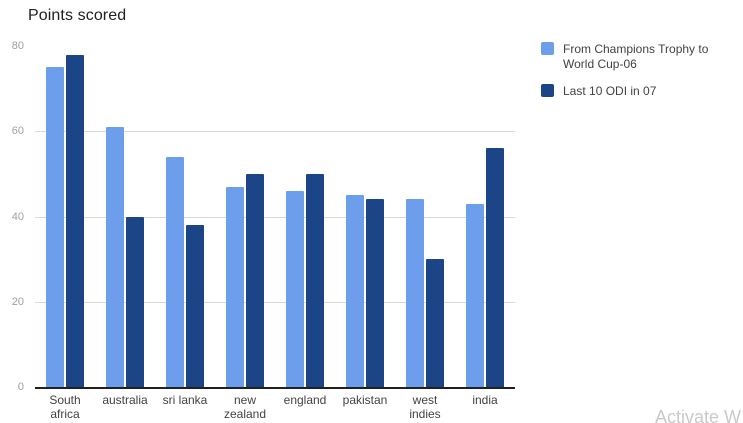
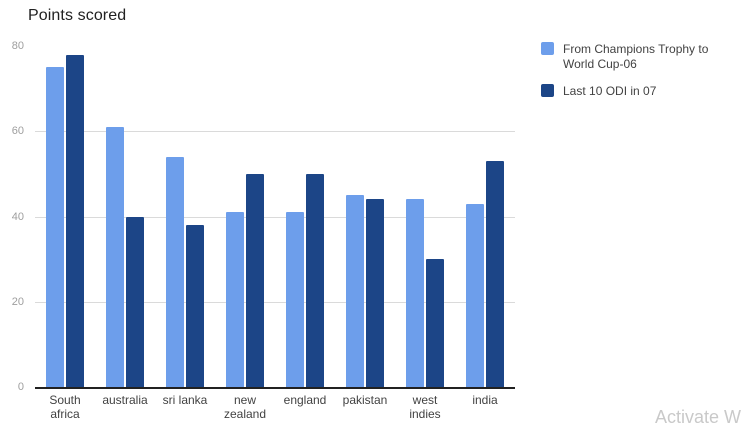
From Champions Trophy to World Cup-06/new zealand: 47 -> 41
From Champions Trophy to World Cup-06/england: 46 -> 41
Last 10 ODI in 07/india: 56 -> 53
